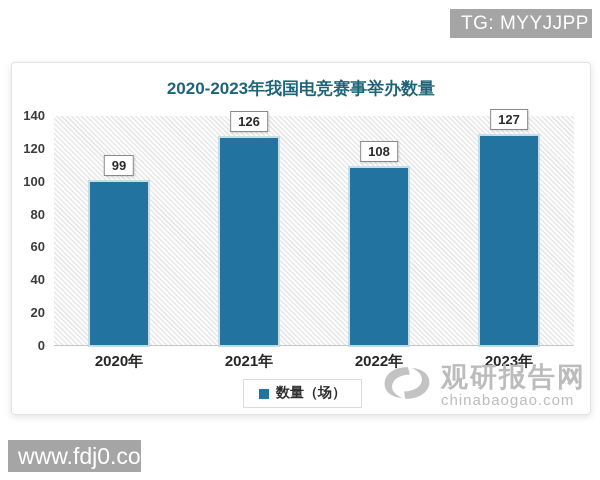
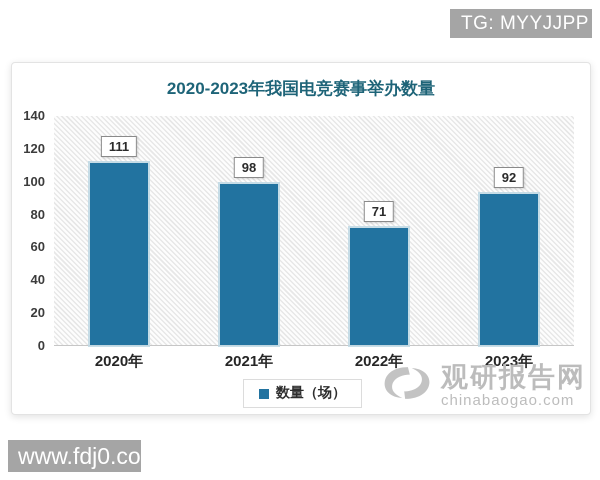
2020年: 99 -> 111
2021年: 126 -> 98
2022年: 108 -> 71
2023年: 127 -> 92
